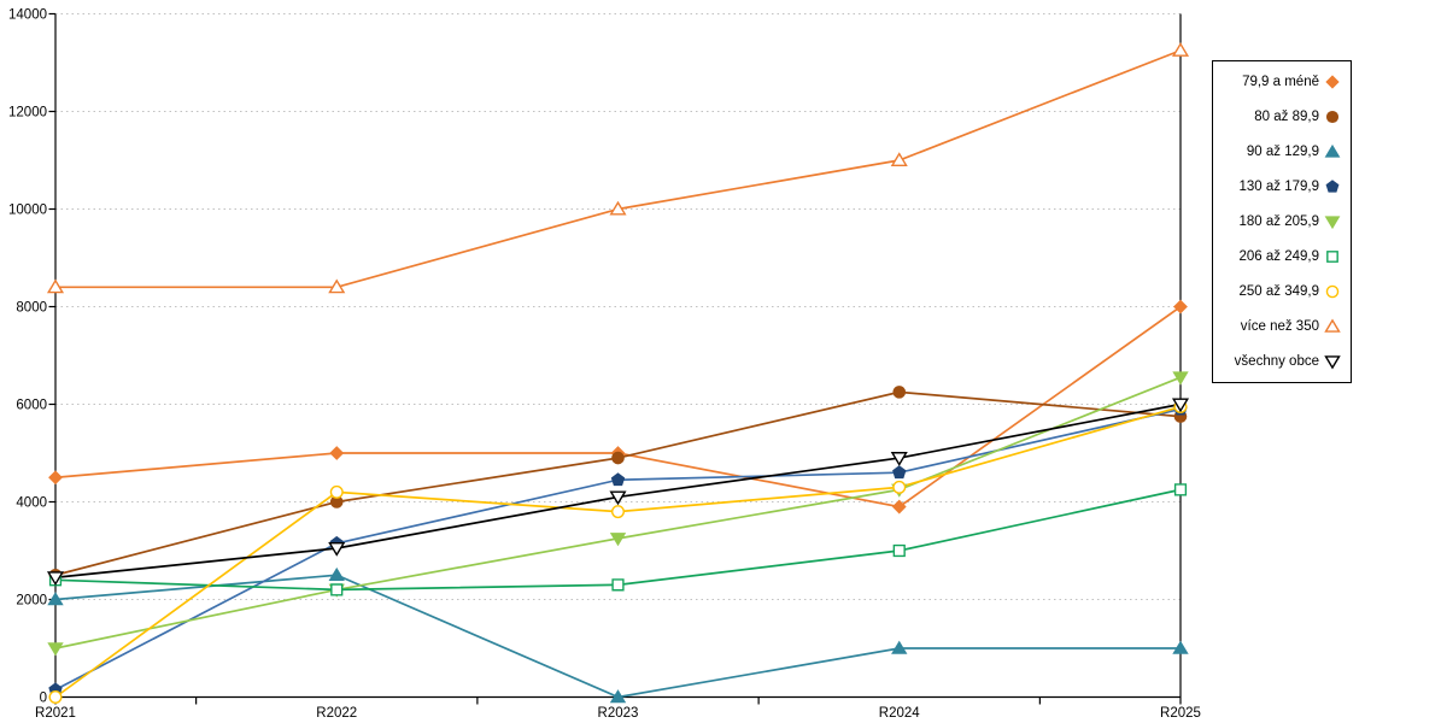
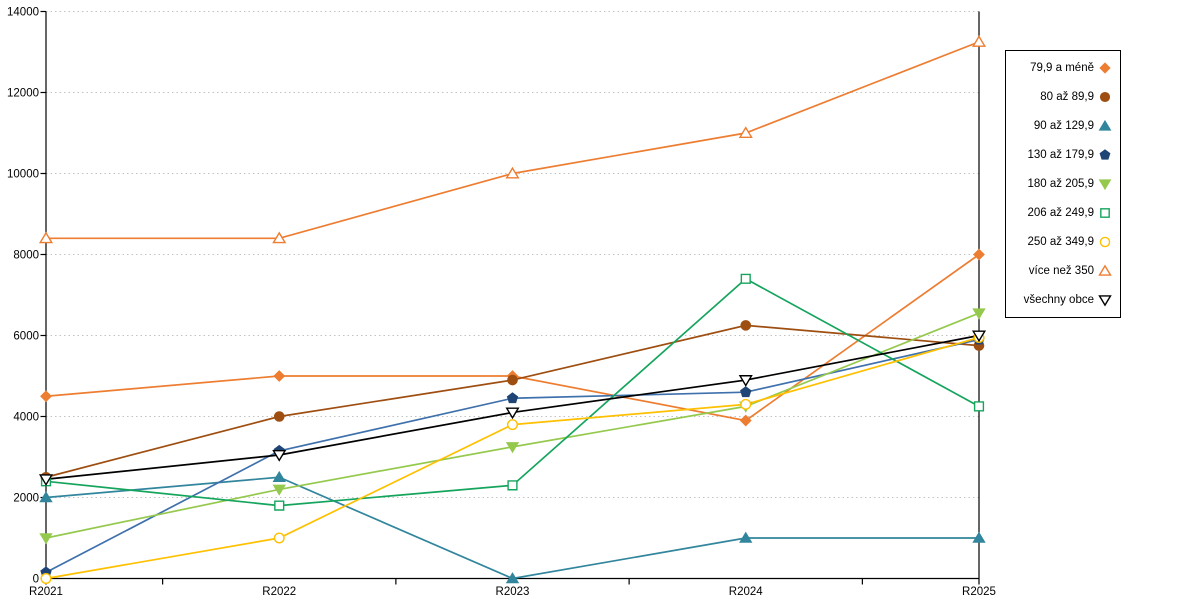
206 až 249,9/R2022: 2200 -> 1800
250 až 349,9/R2022: 4200 -> 1000
206 až 249,9/R2024: 3000 -> 7400
